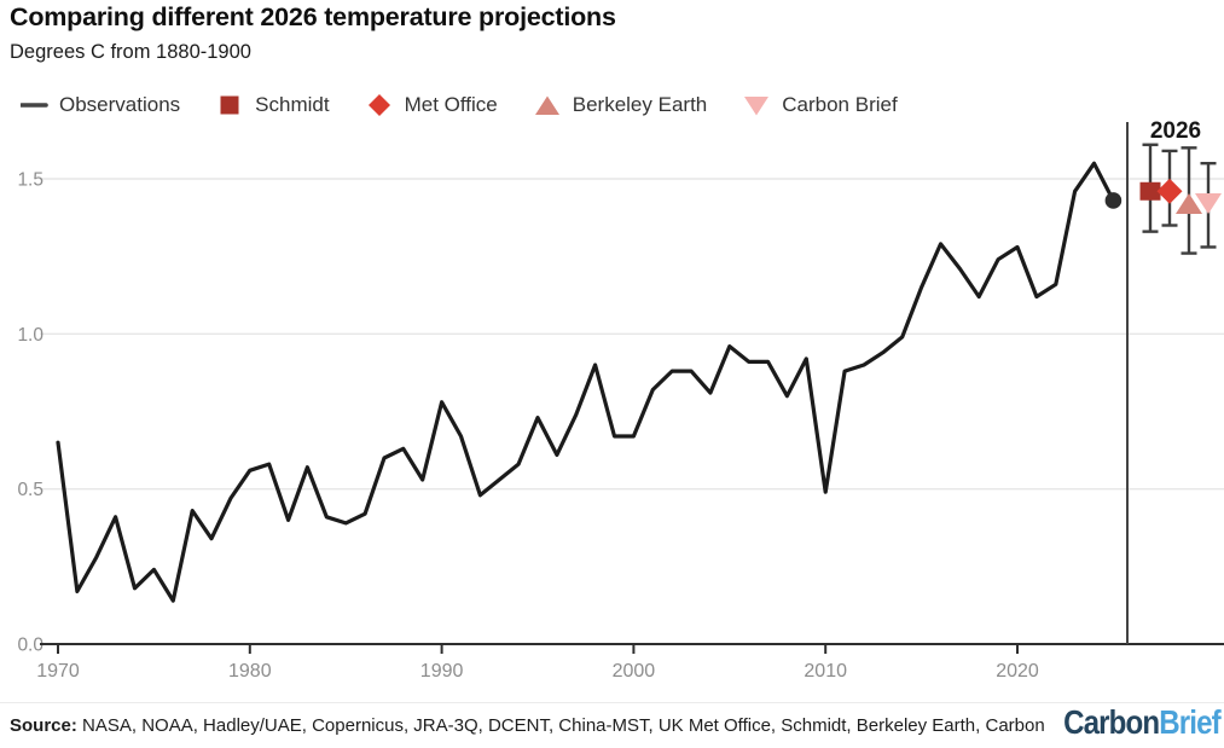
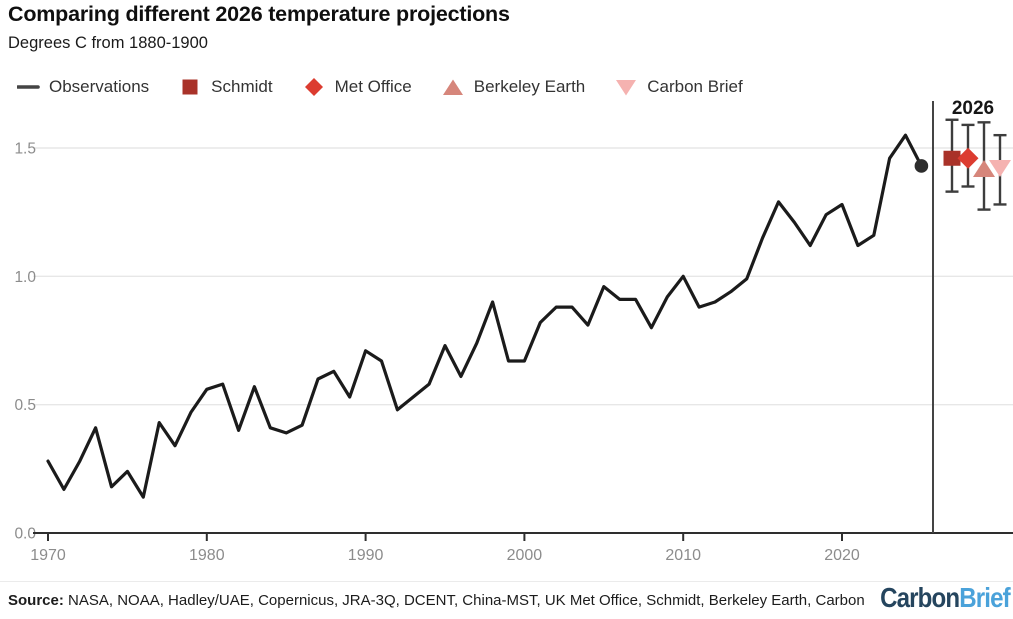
1970: 0.65 -> 0.28
1990: 0.78 -> 0.71
2010: 0.49 -> 1.00
